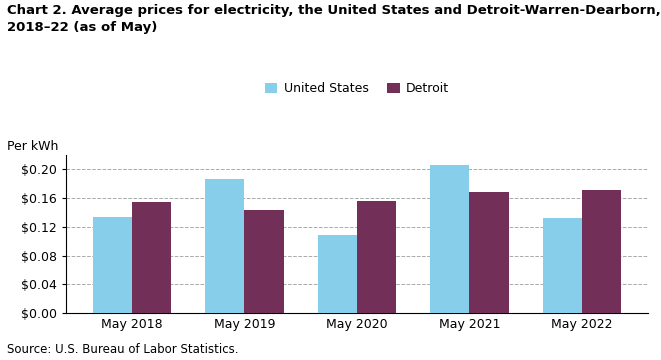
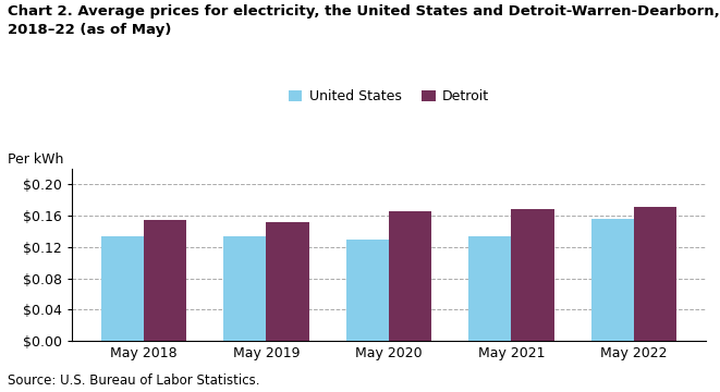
United States/May 2019: $0.186 -> $0.133
Detroit/May 2019: $0.144 -> $0.152
United States/May 2020: $0.108 -> $0.130
Detroit/May 2020: $0.156 -> $0.165
United States/May 2021: $0.206 -> $0.134
United States/May 2022: $0.132 -> $0.156
